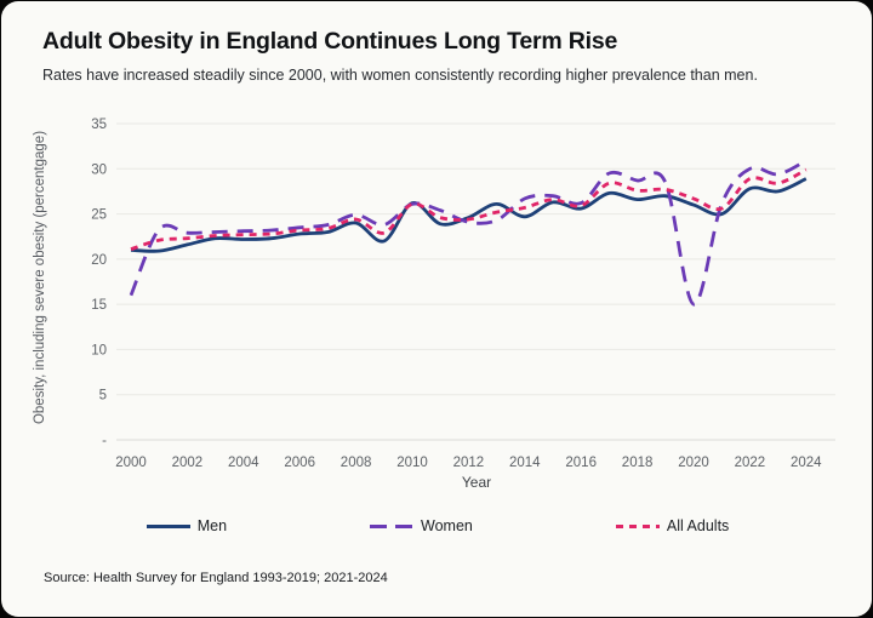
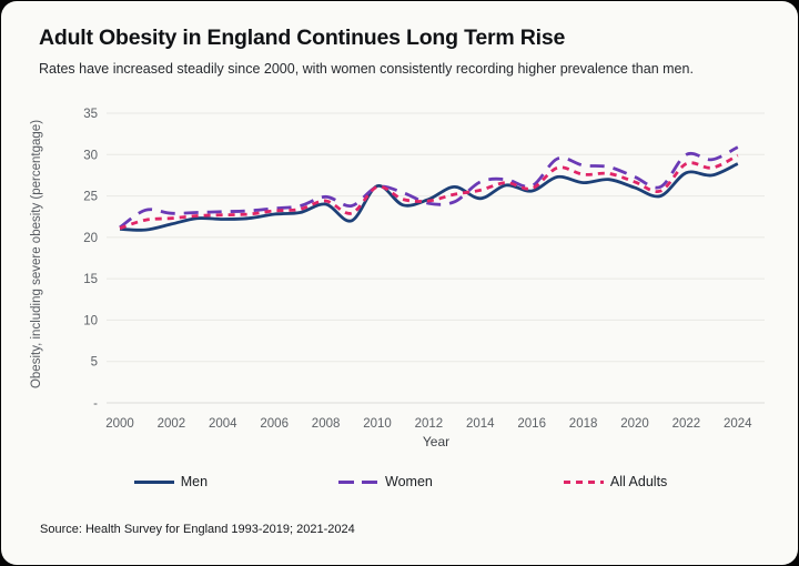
Women/2000: 16 -> 21
Women/2020: 15 -> 27
